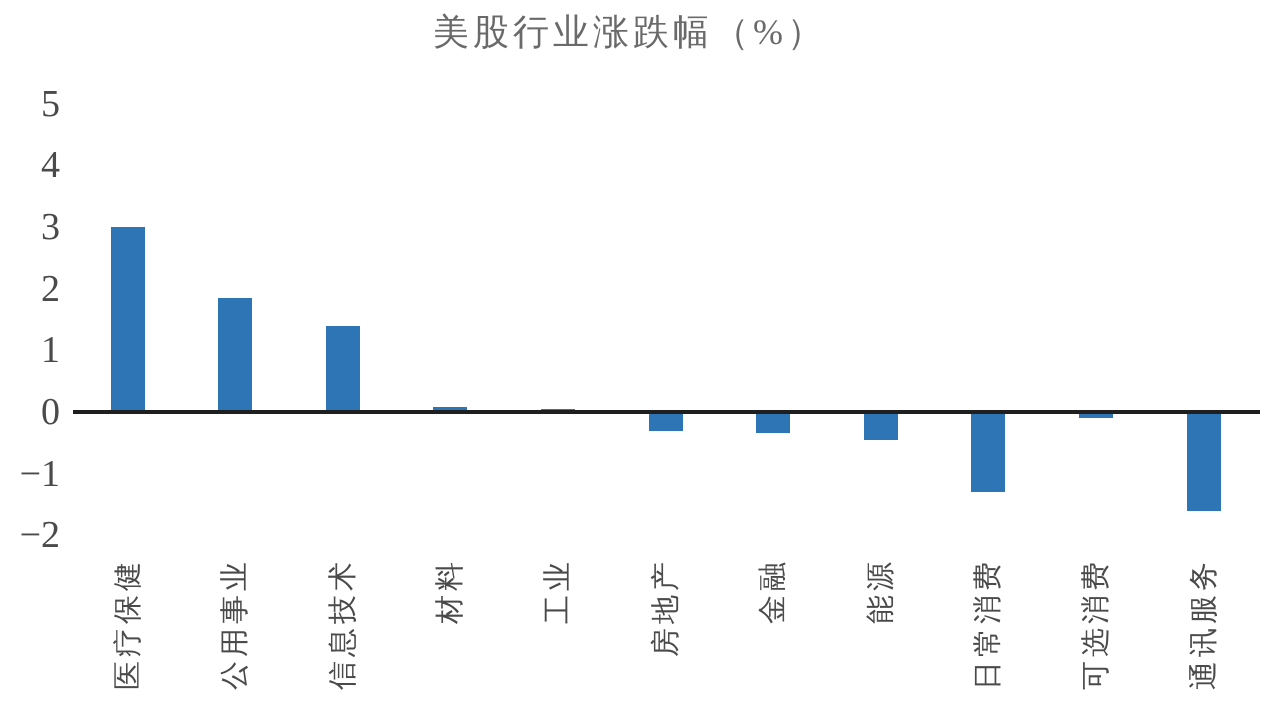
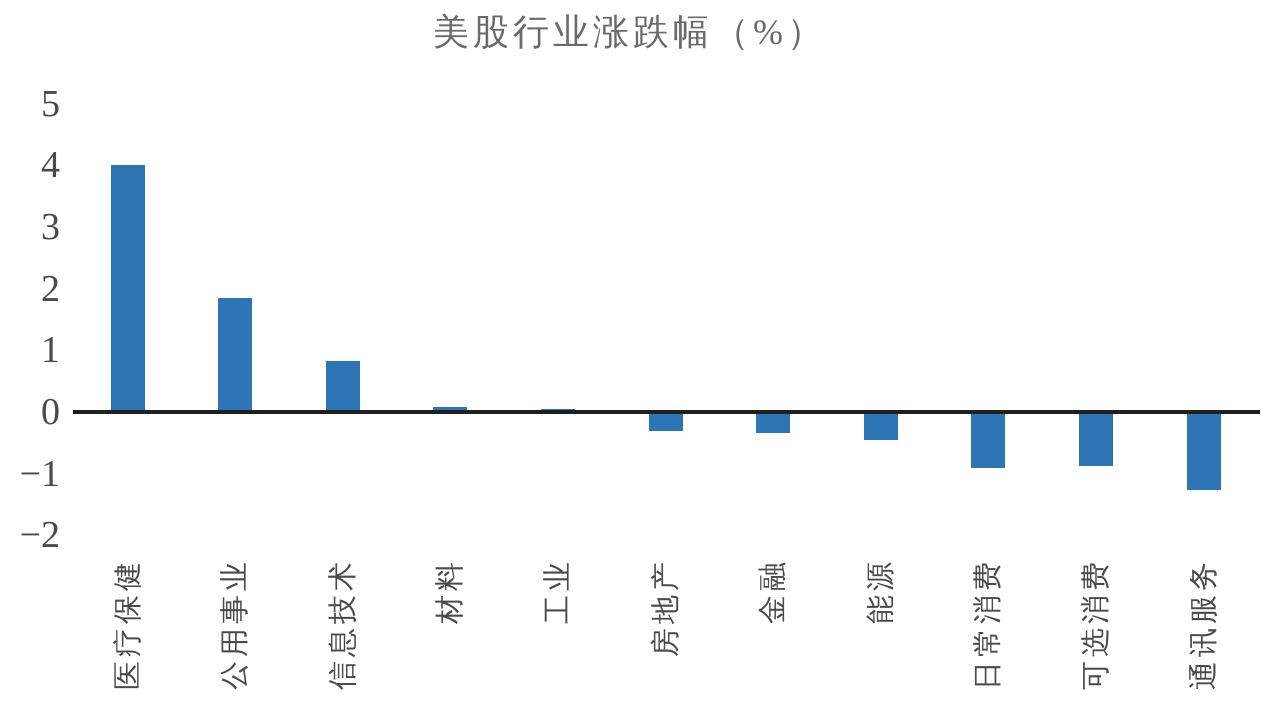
医疗保健: 3.0 -> 4.0
信息技术: 1.4 -> 0.8
日常消费: -1.3 -> -0.9
可选消费: -0.1 -> -0.9
通讯服务: -1.6 -> -1.3
